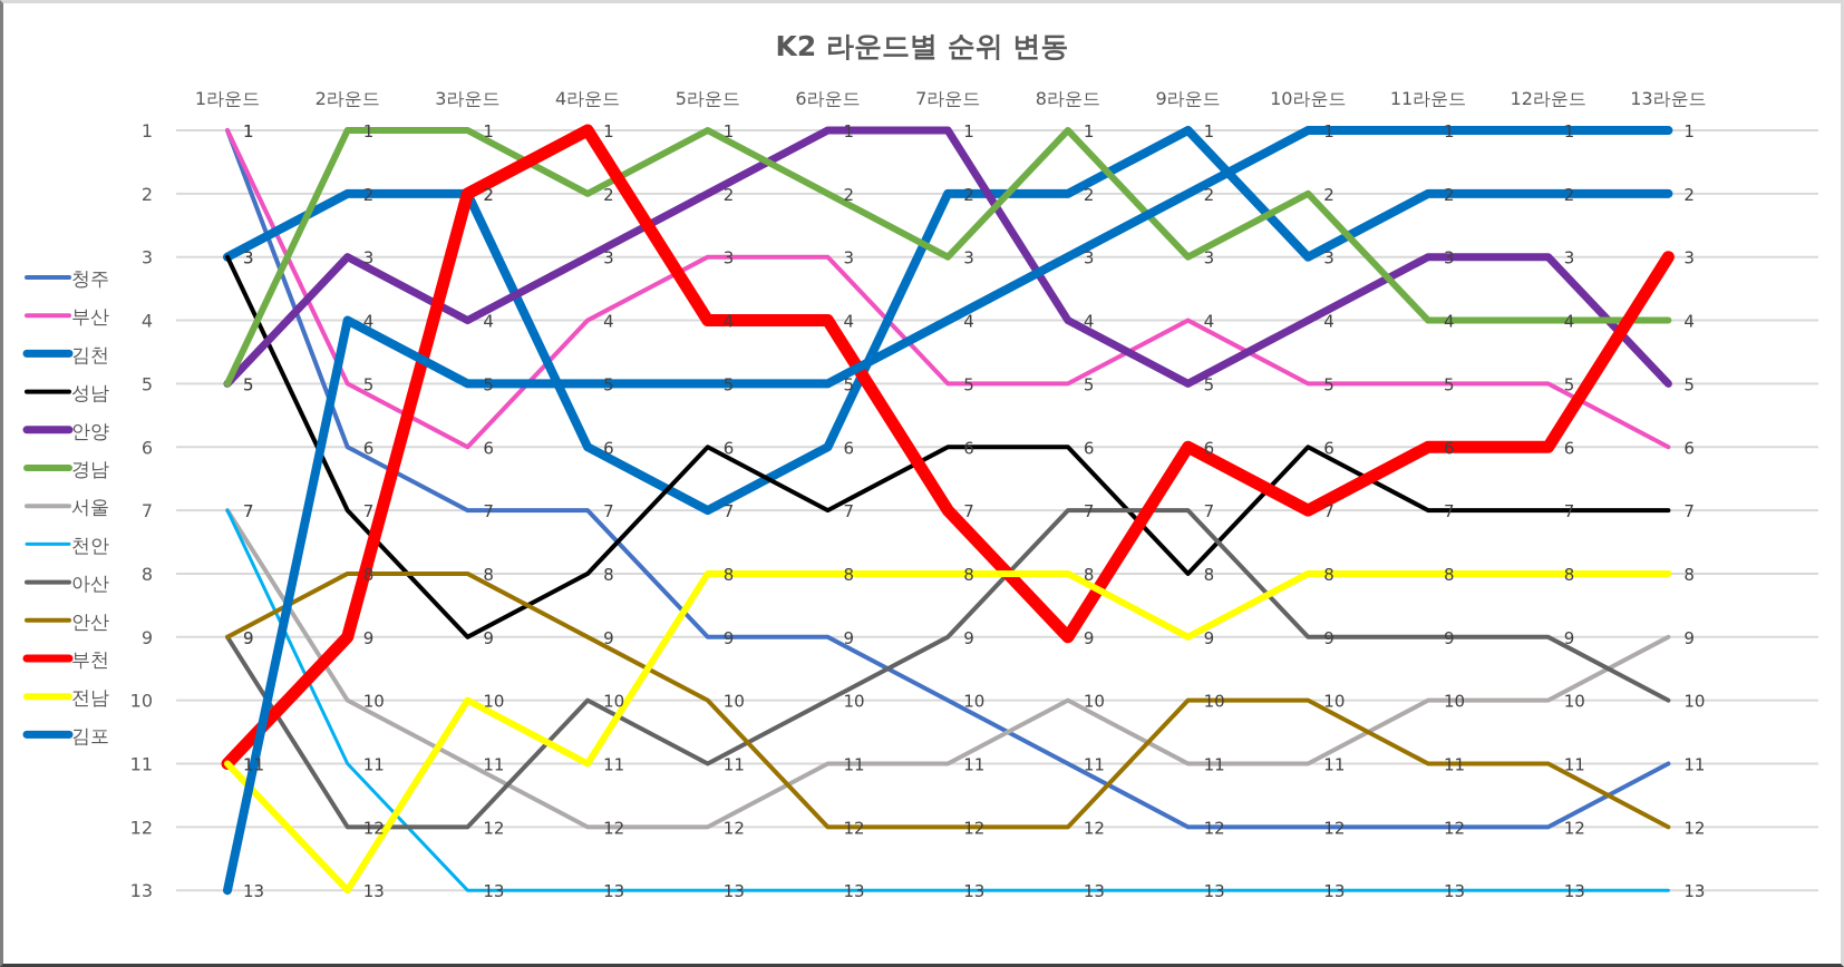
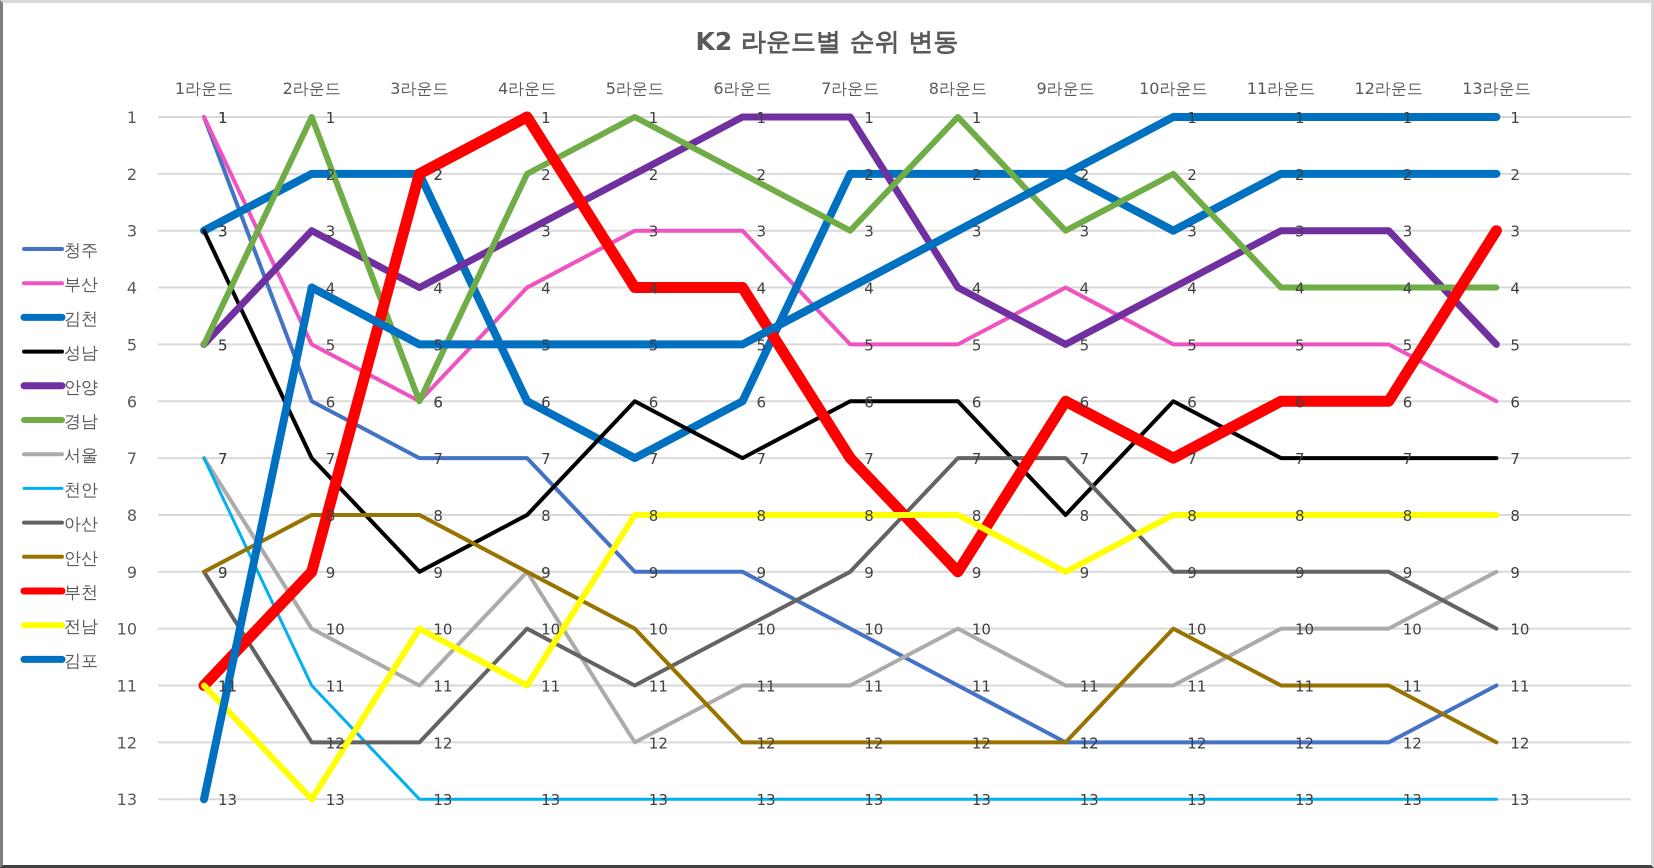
경남/3라운드: 1 -> 6
서울/4라운드: 12 -> 9
김천/9라운드: 1 -> 2
안산/9라운드: 10 -> 12
